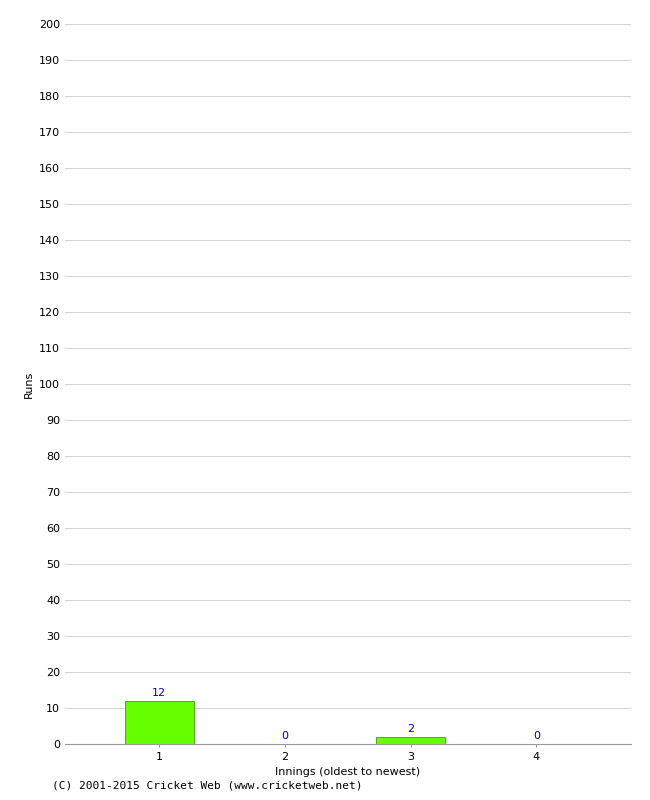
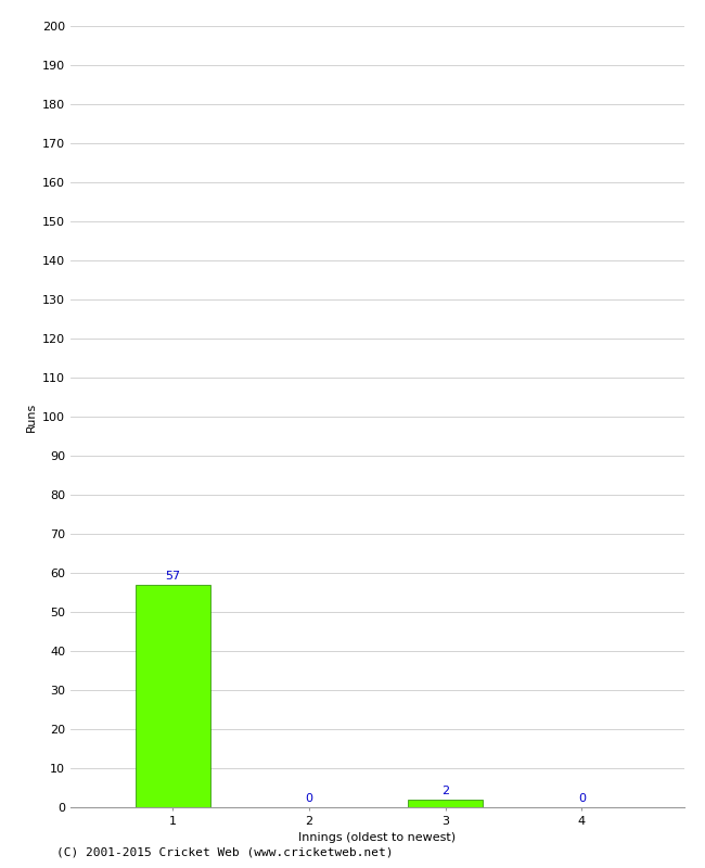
1: 12 -> 57
